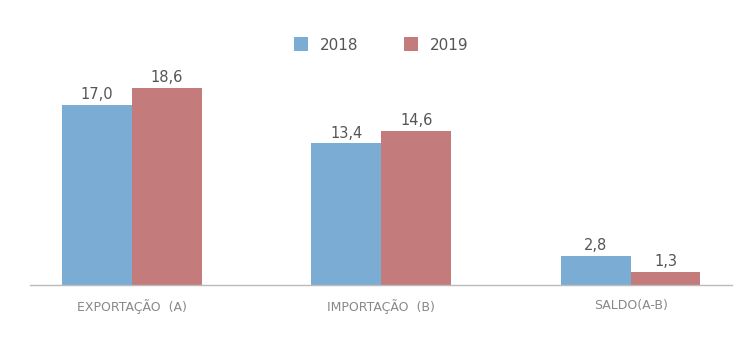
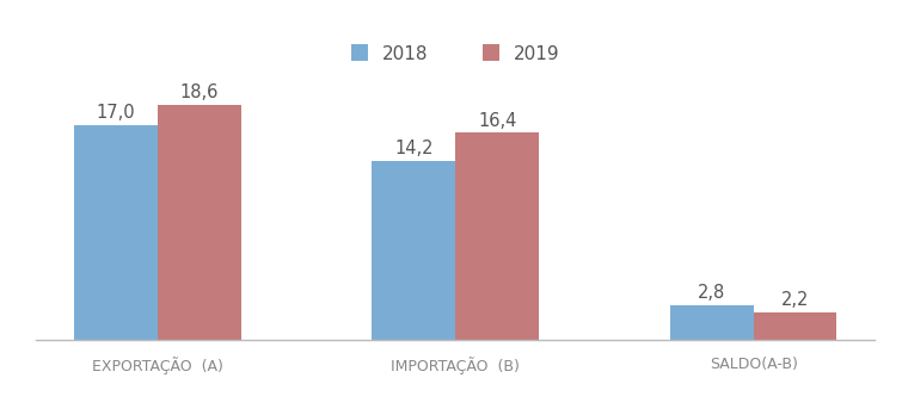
2018/IMPORTAÇÃO (B): 13,4 -> 14,2
2019/IMPORTAÇÃO (B): 14,6 -> 16,4
2019/SALDO(A-B): 1,3 -> 2,2
